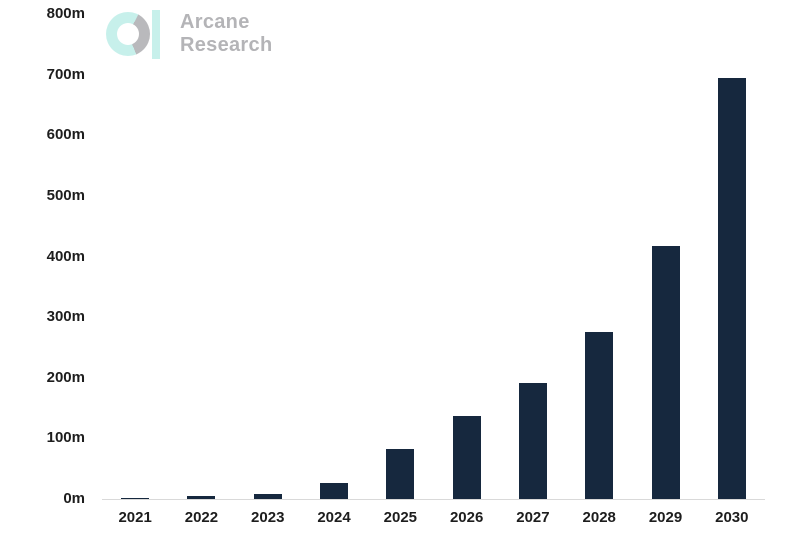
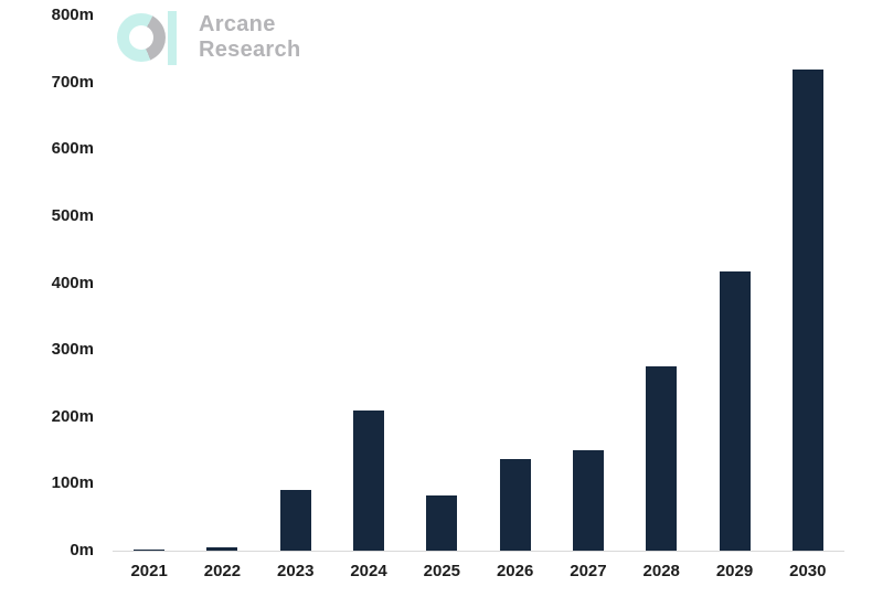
2023: 10m -> 90m
2024: 30m -> 210m
2027: 190m -> 150m
2030: 700m -> 720m
